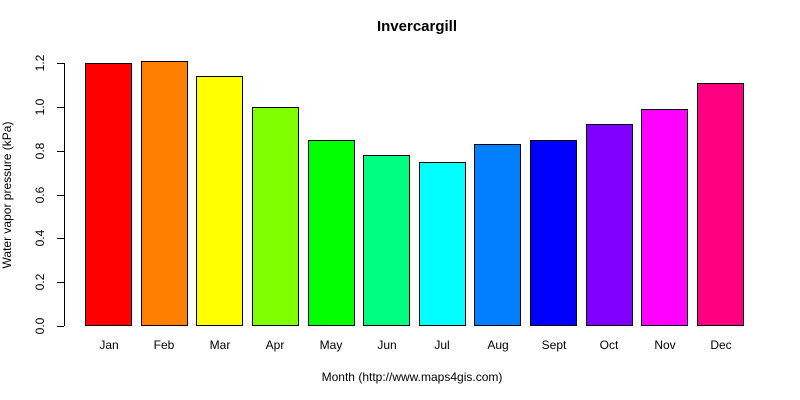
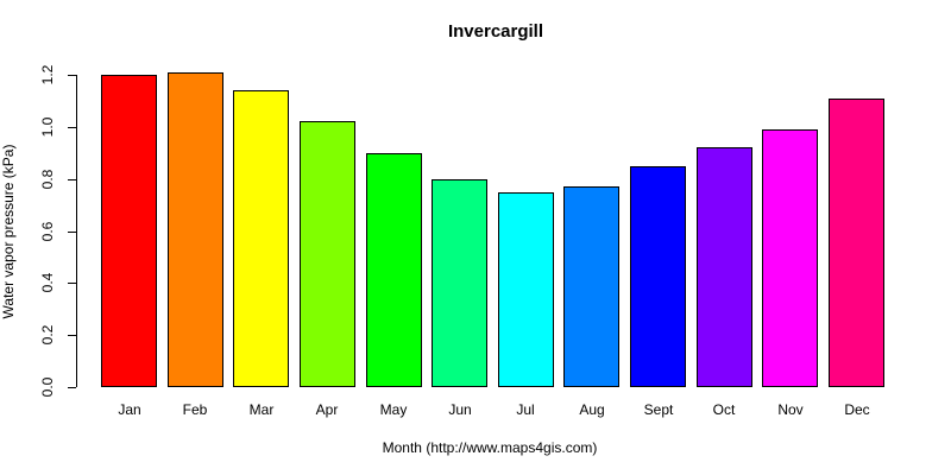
Apr: 1.00 -> 1.02
May: 0.85 -> 0.90
Jun: 0.78 -> 0.80
Aug: 0.83 -> 0.77
